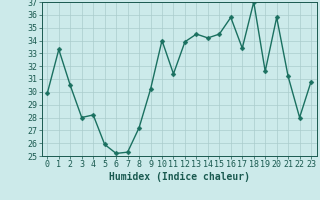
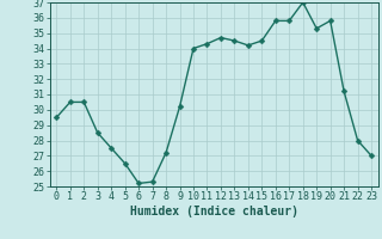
0: 29.9 -> 29.5
1: 33.3 -> 30.5
3: 28.0 -> 28.5
4: 28.2 -> 27.5
5: 25.9 -> 26.5
11: 31.4 -> 34.3
12: 33.9 -> 34.7
17: 33.4 -> 35.8
19: 31.6 -> 35.3
23: 30.8 -> 27.0
